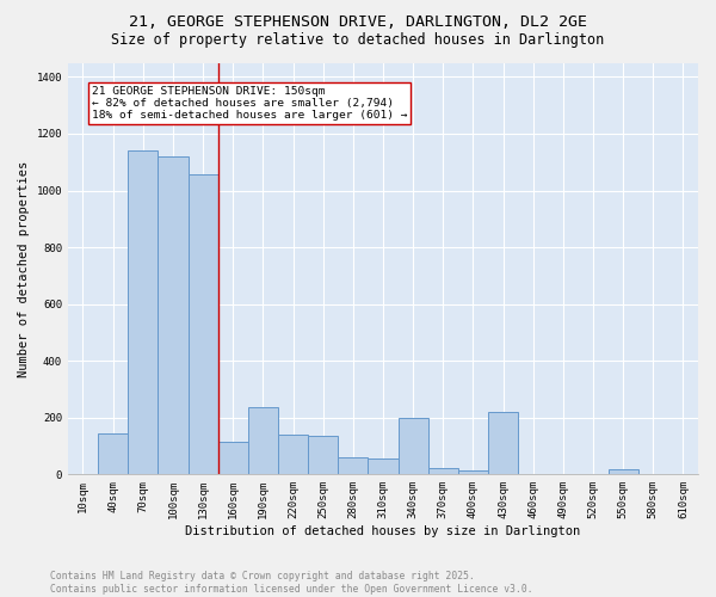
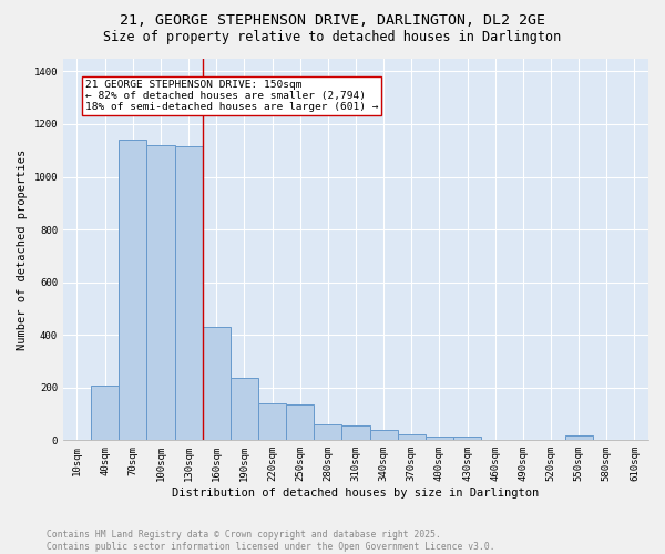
40sqm: 145 -> 207
130sqm: 1055 -> 1115
160sqm: 115 -> 430
340sqm: 200 -> 40
430sqm: 220 -> 14
